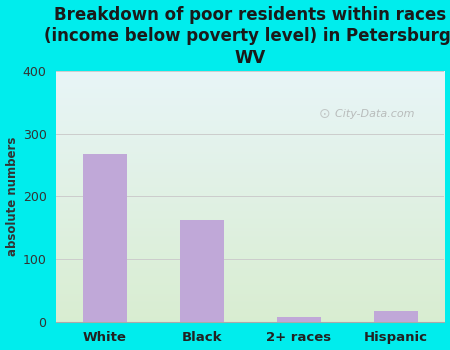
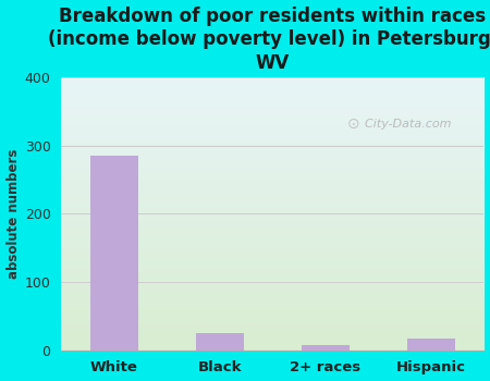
White: 268 -> 285
Black: 162 -> 25
